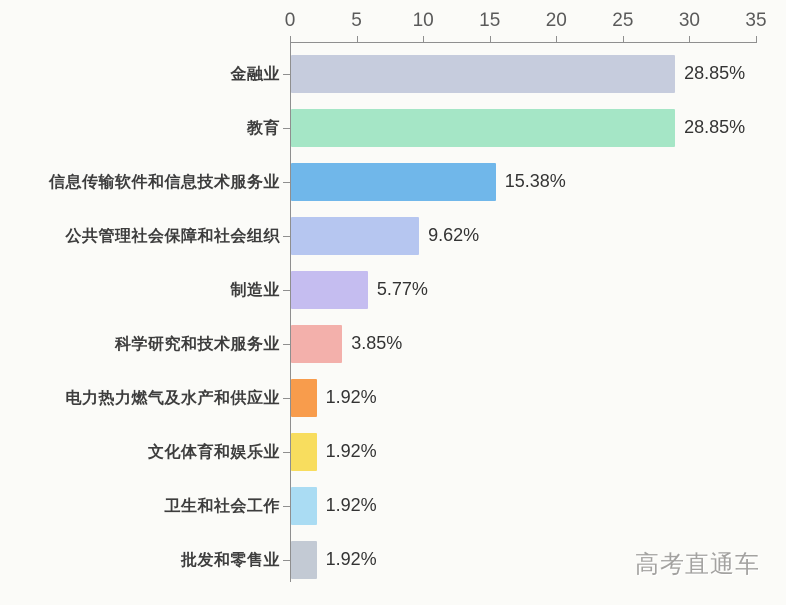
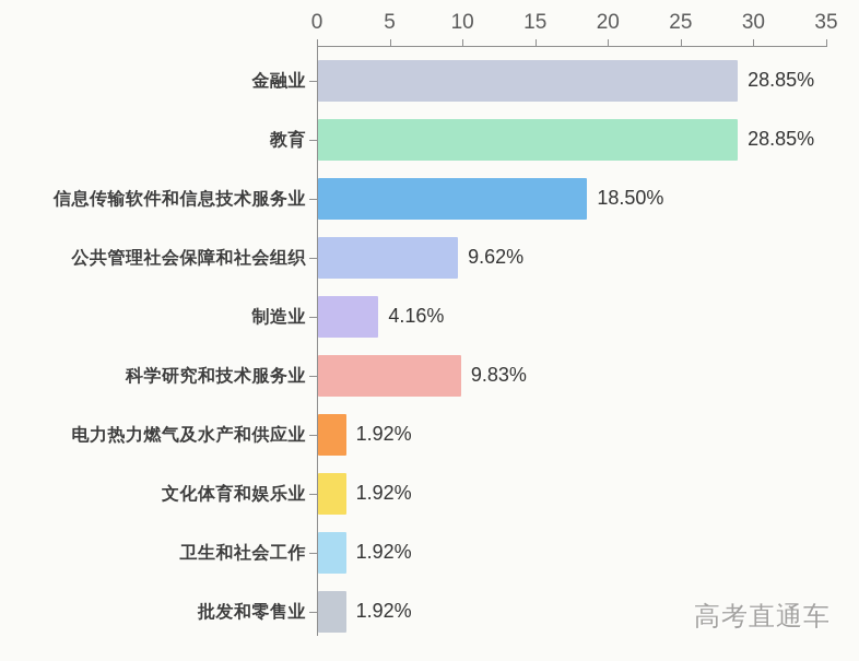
信息传输软件和信息技术服务业: 15.38% -> 18.50%
制造业: 5.77% -> 4.16%
科学研究和技术服务业: 3.85% -> 9.83%
